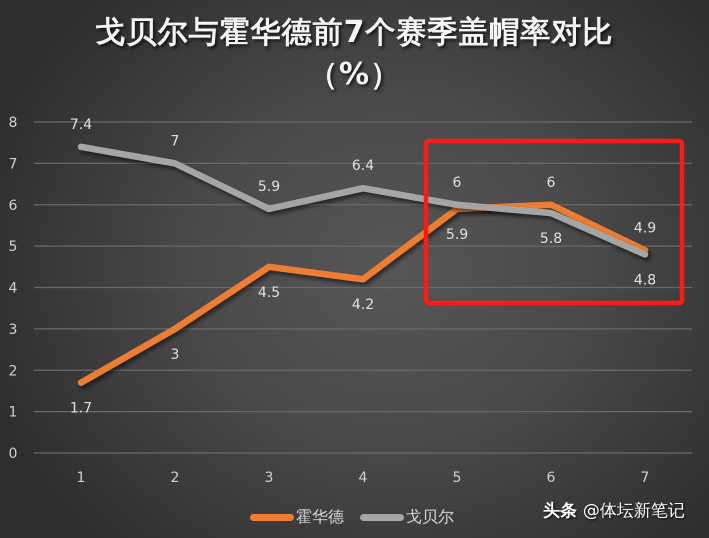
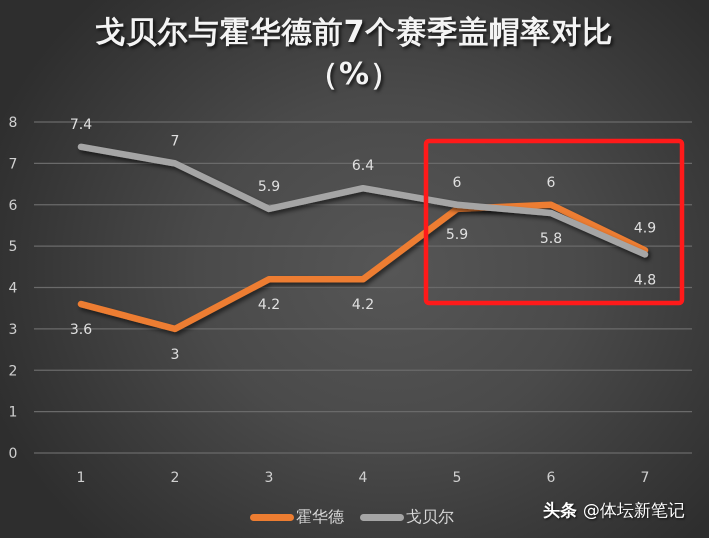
霍华德/1: 1.7 -> 3.6
霍华德/3: 4.5 -> 4.2
